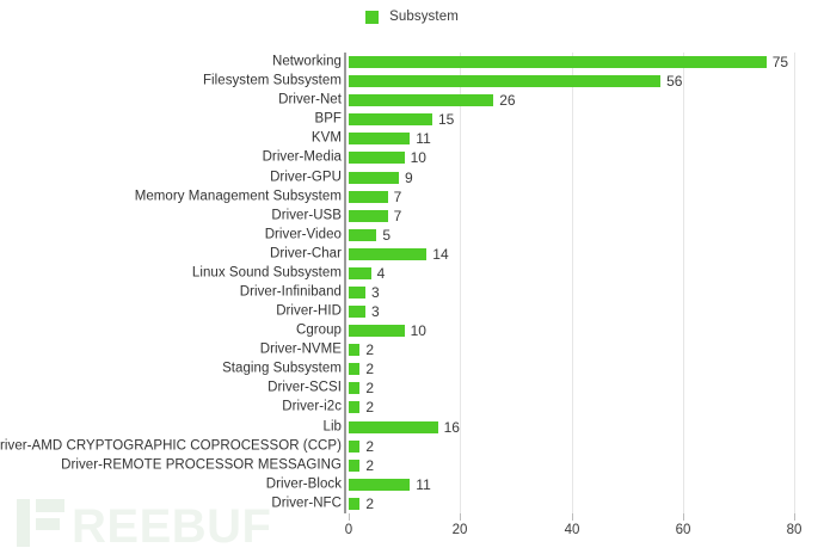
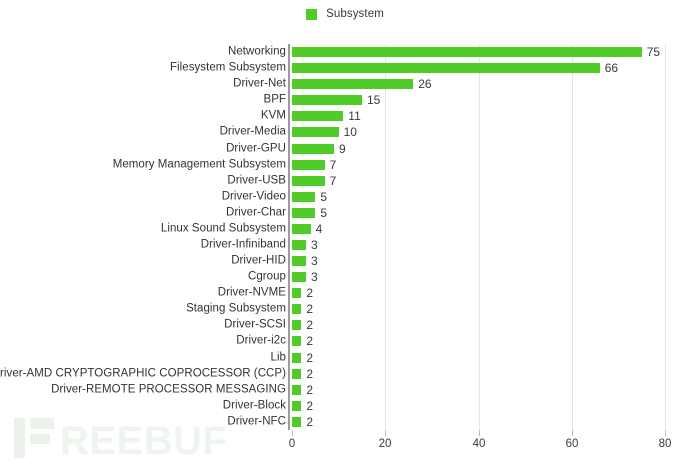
Filesystem Subsystem: 56 -> 66
Driver-Char: 14 -> 5
Cgroup: 10 -> 3
Lib: 16 -> 2
Driver-Block: 11 -> 2
